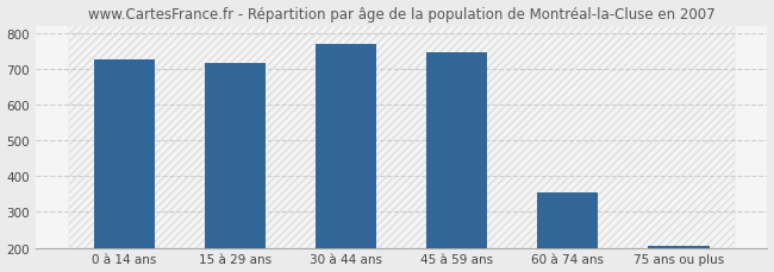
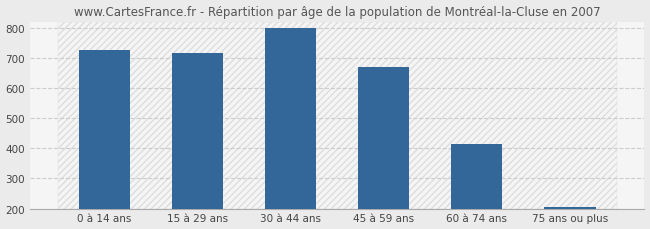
30 à 44 ans: 770 -> 800
45 à 59 ans: 745 -> 668
60 à 74 ans: 355 -> 413
